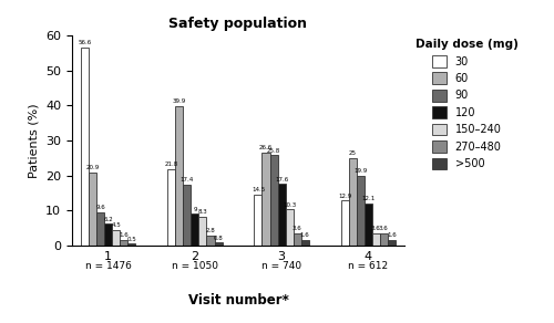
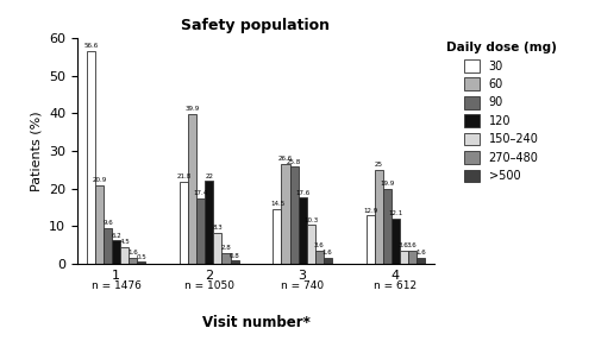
120/2: 9.0 -> 22.0
